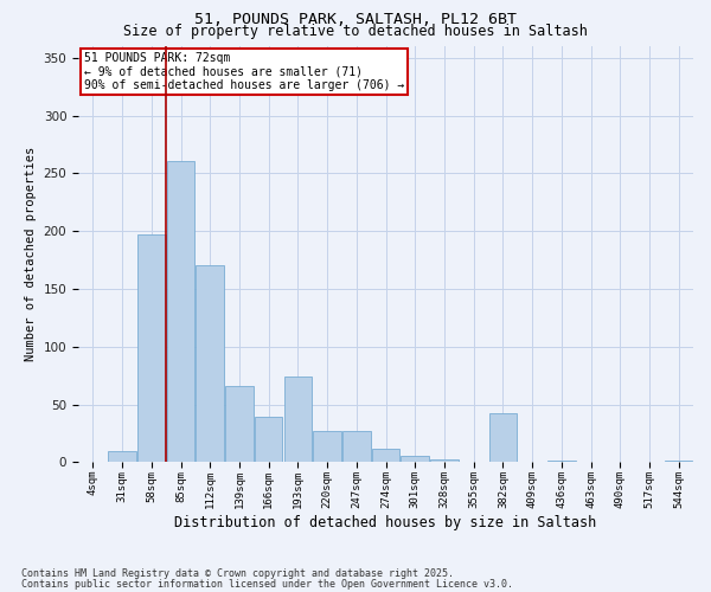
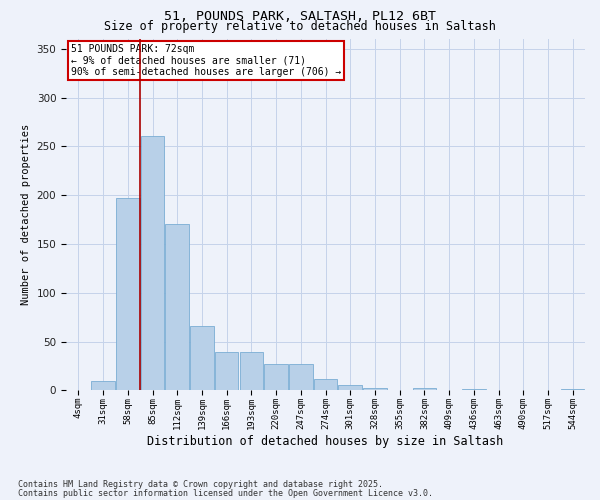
193sqm: 74 -> 39
382sqm: 42 -> 3
